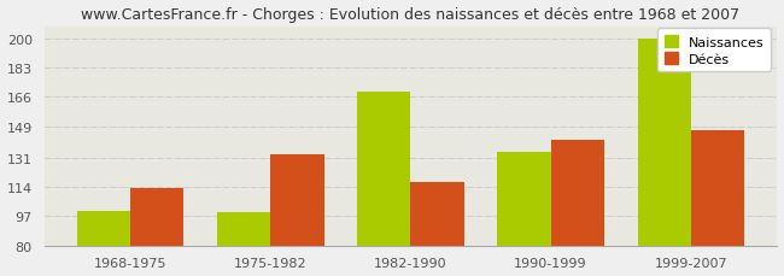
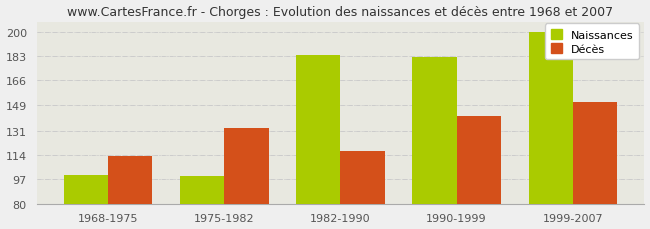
Naissances/1982-1990: 169 -> 184
Naissances/1990-1999: 134 -> 182
Décès/1999-2007: 147 -> 151
